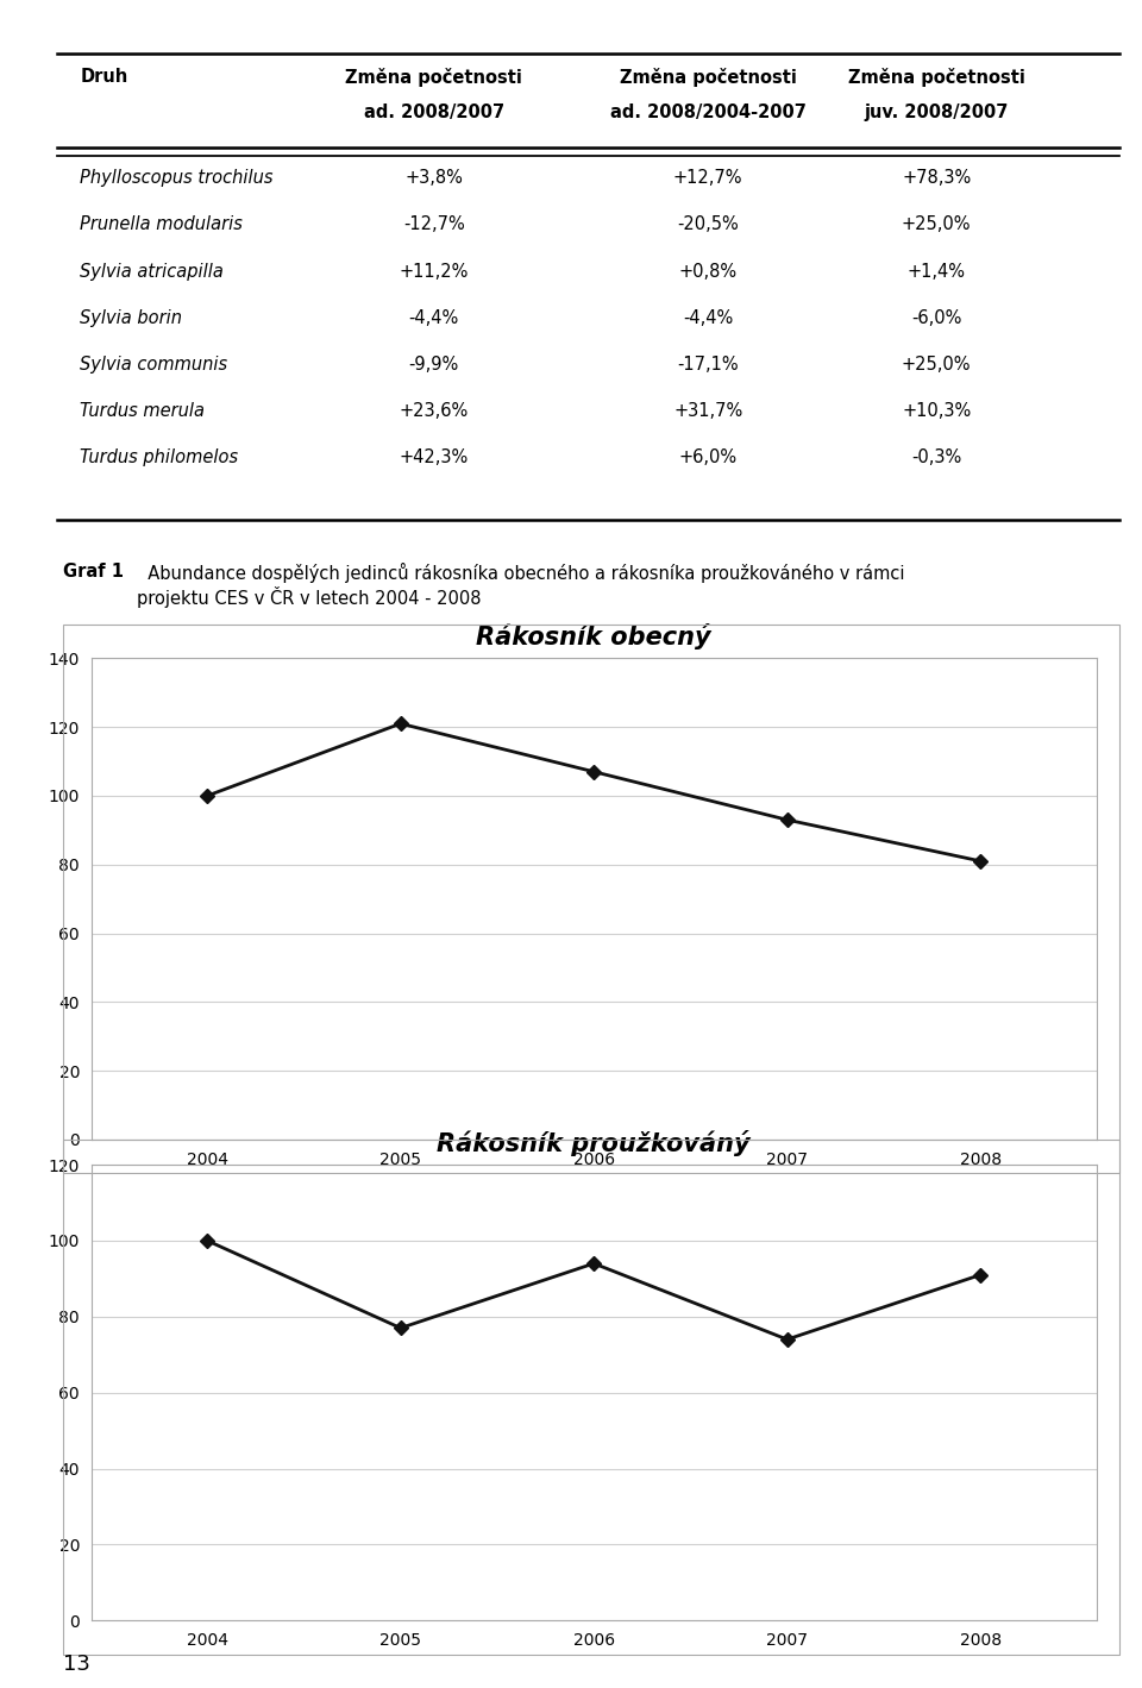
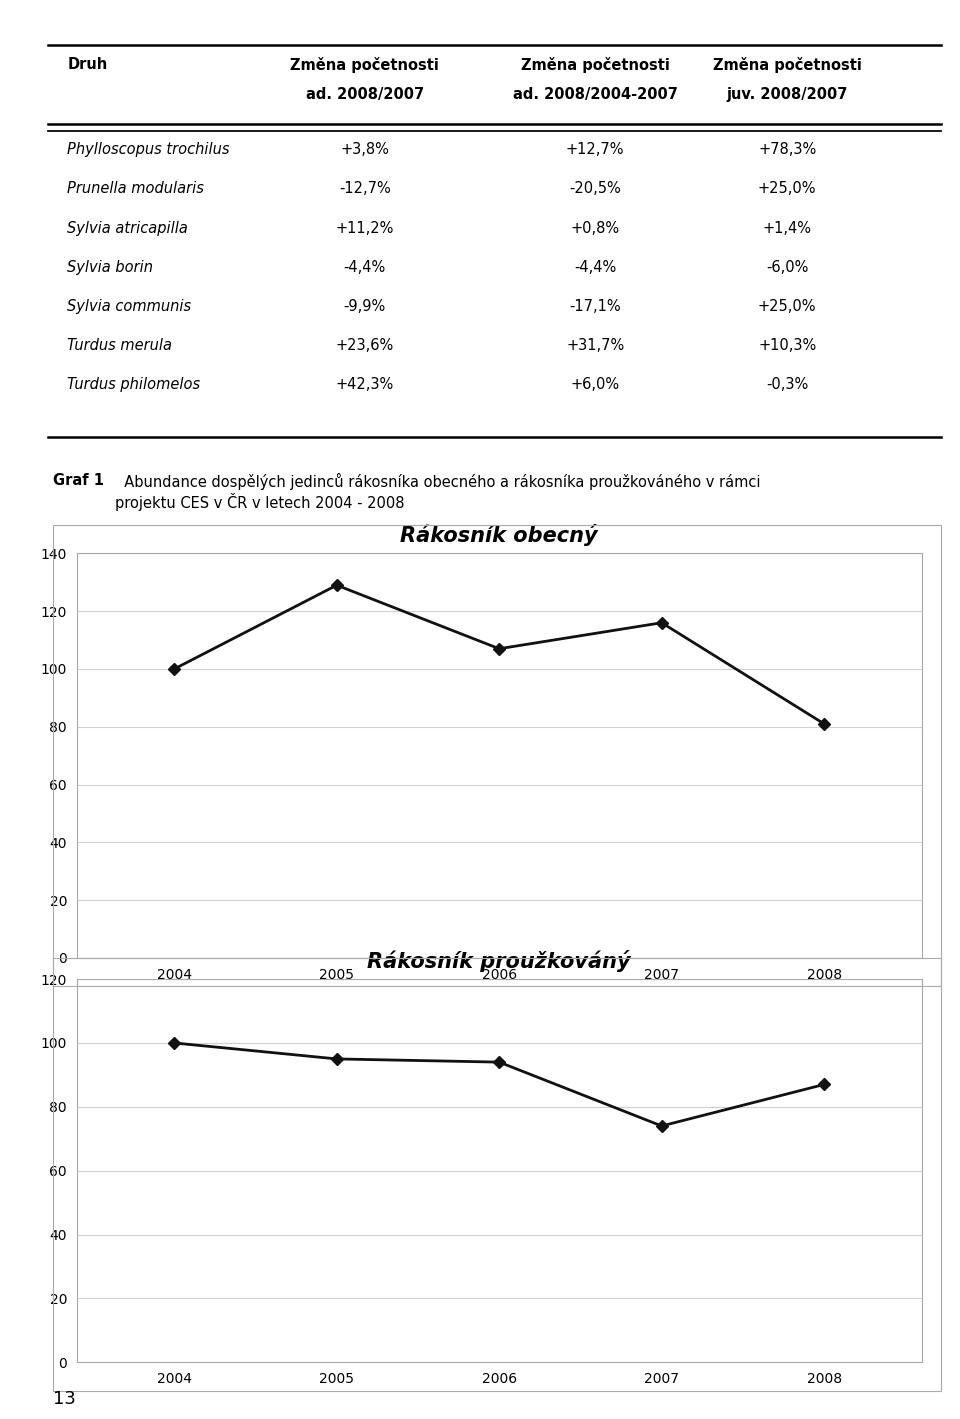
Rákosník obecný/2005: 121 -> 129
Rákosník obecný/2007: 93 -> 116
Rákosník proužkováný/2005: 77 -> 95
Rákosník proužkováný/2008: 91 -> 87
